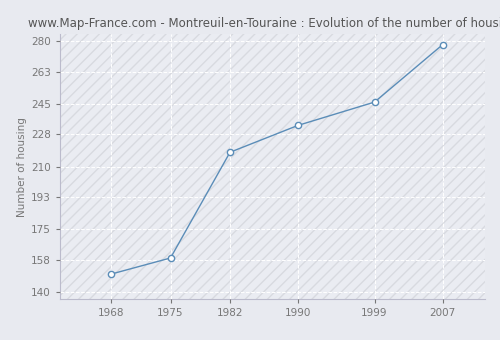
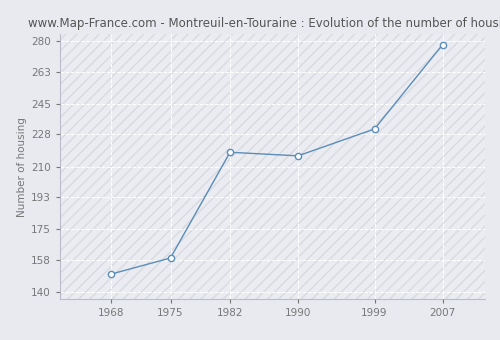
1990: 233 -> 216
1999: 246 -> 231
